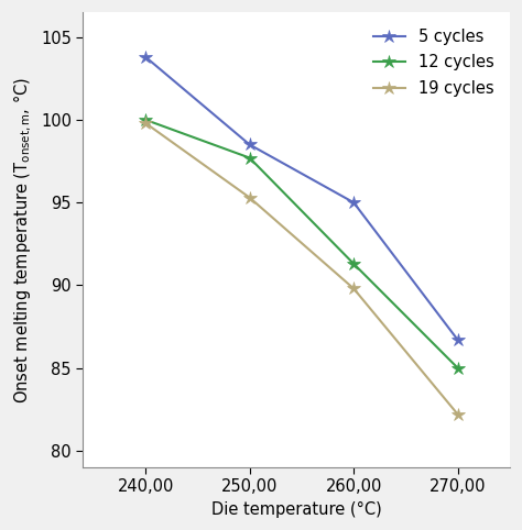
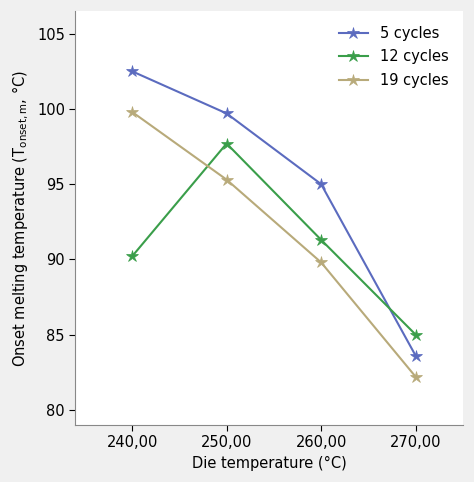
5 cycles/240,00: 103.8 -> 102.5
12 cycles/240,00: 100.0 -> 90.2
5 cycles/250,00: 98.5 -> 99.7
5 cycles/270,00: 86.7 -> 83.6
